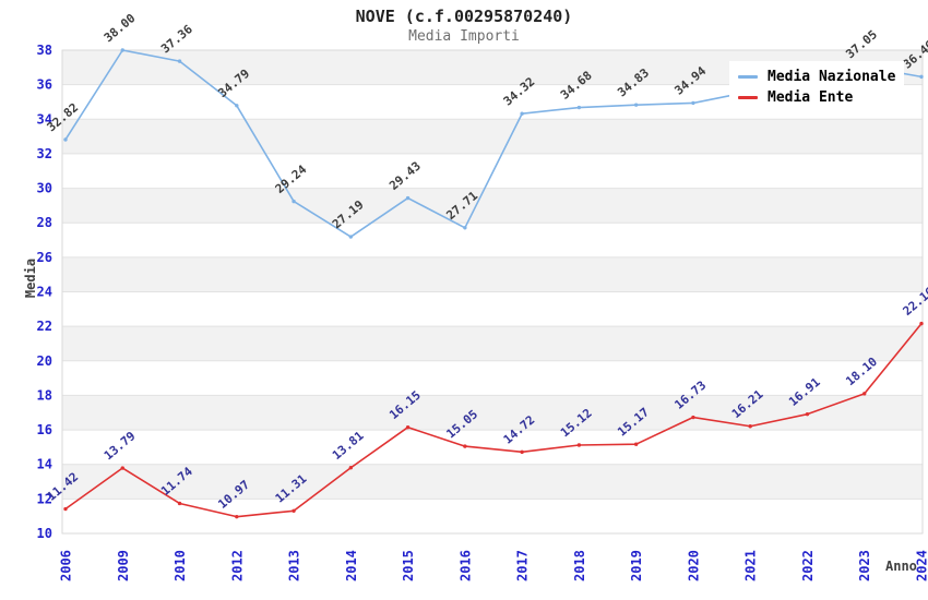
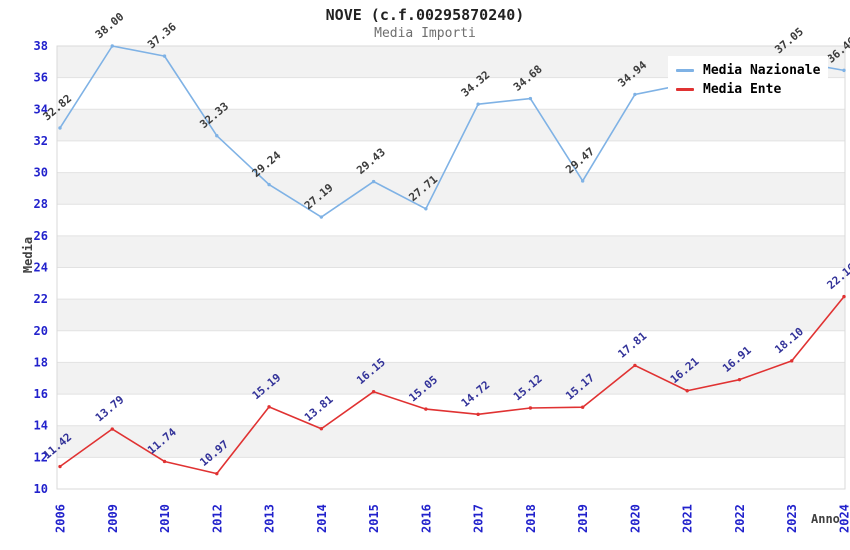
Media Nazionale/2012: 34.79 -> 32.33
Media Ente/2013: 11.31 -> 15.19
Media Nazionale/2019: 34.83 -> 29.47
Media Ente/2020: 16.73 -> 17.81
